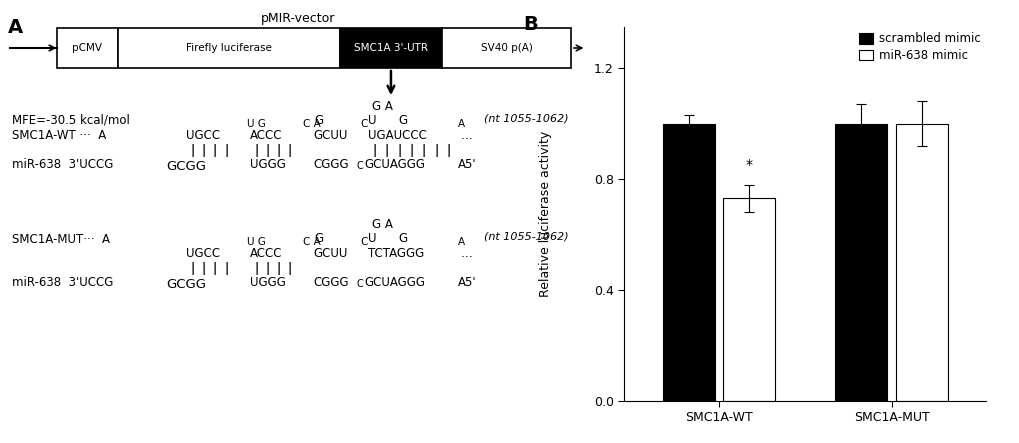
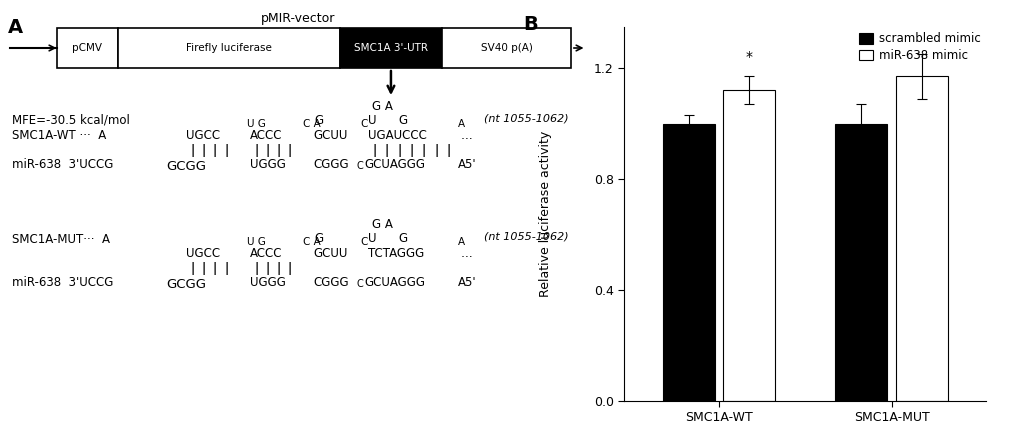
miR-638 mimic/SMC1A-WT: 0.73 -> 1.12
miR-638 mimic/SMC1A-MUT: 1.00 -> 1.17
